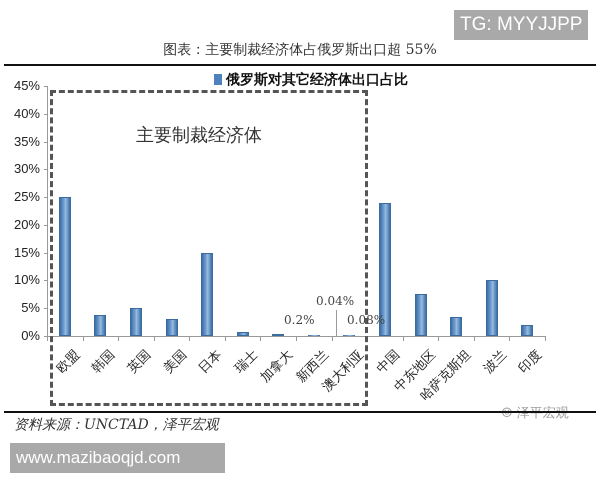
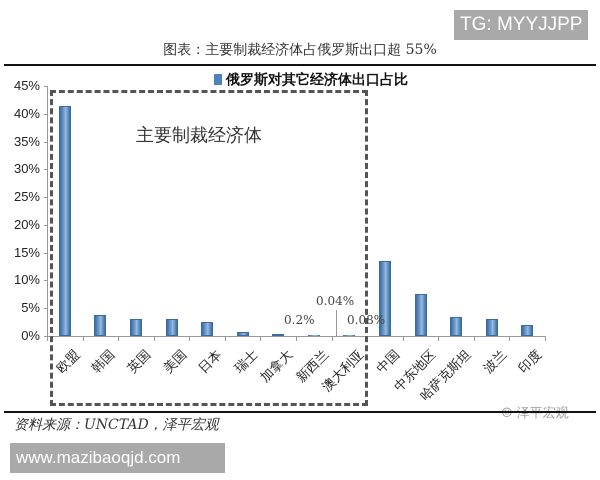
欧盟: 25% -> 41%
英国: 5% -> 3%
日本: 15% -> 3%
中国: 24% -> 14%
波兰: 10% -> 3%
